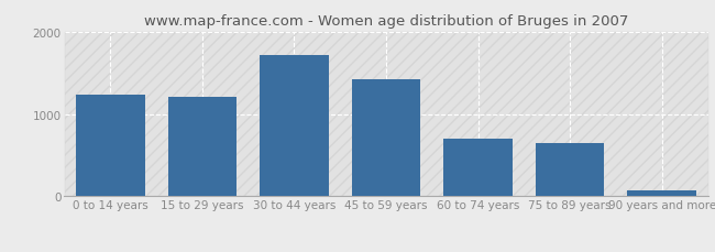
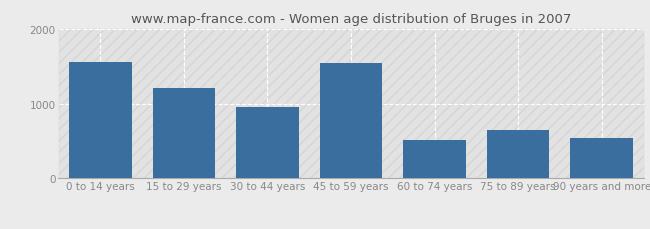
0 to 14 years: 1230 -> 1560
30 to 44 years: 1720 -> 960
45 to 59 years: 1430 -> 1540
60 to 74 years: 700 -> 520
90 years and more: 80 -> 540
